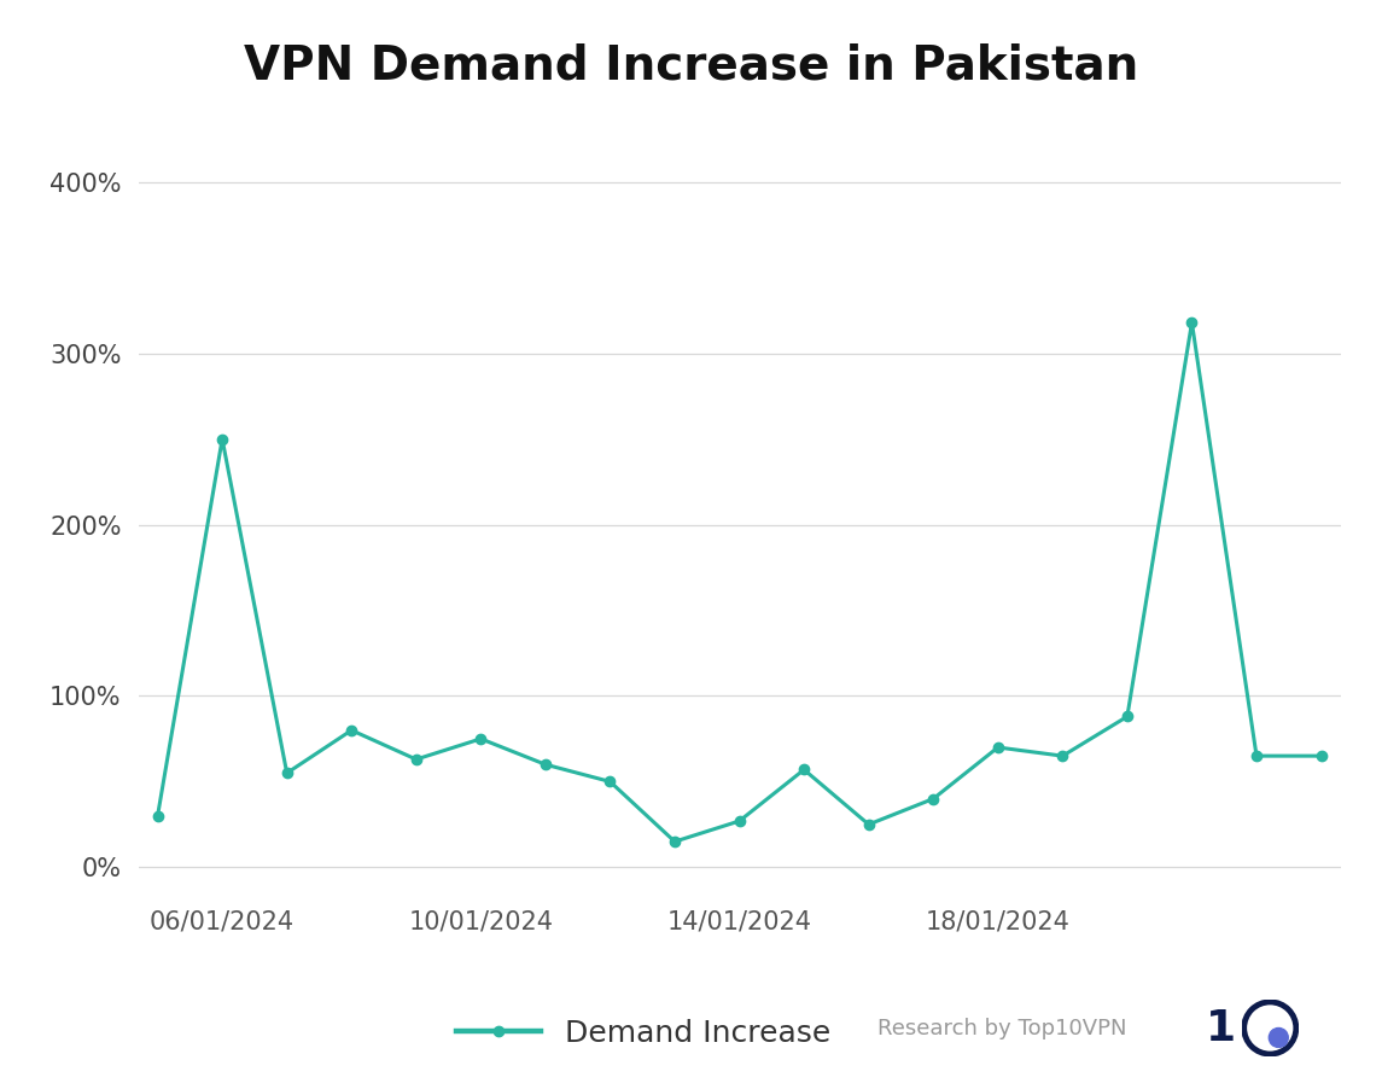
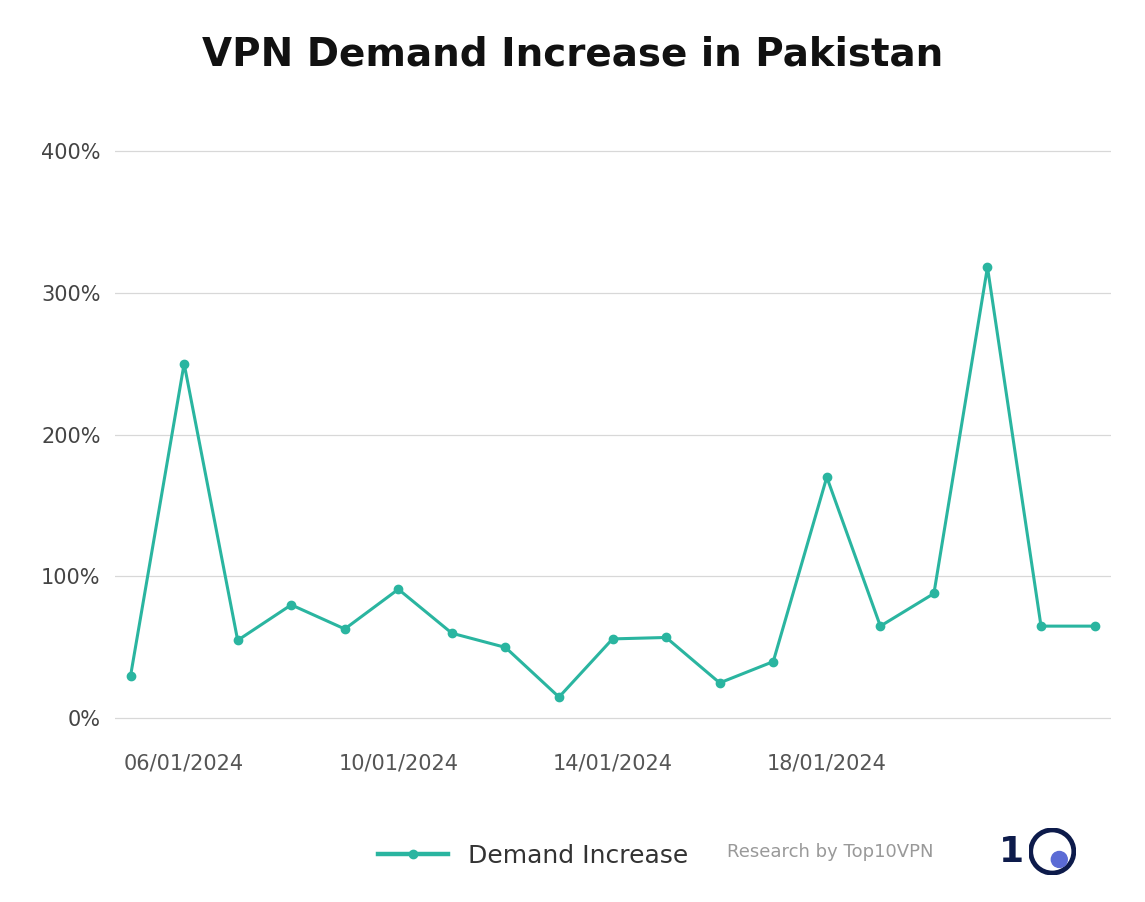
10/01/2024: 75% -> 91%
14/01/2024: 27% -> 56%
18/01/2024: 70% -> 170%
